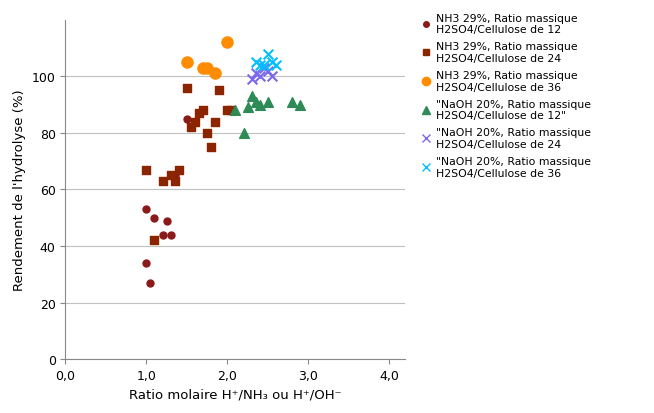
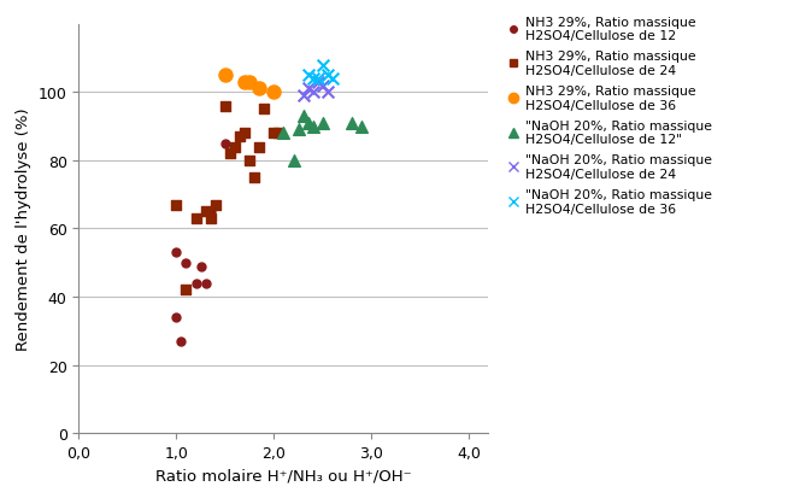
NH3 29%, Ratio massique H2SO4/Cellulose de 36/2,0: 112 -> 100
